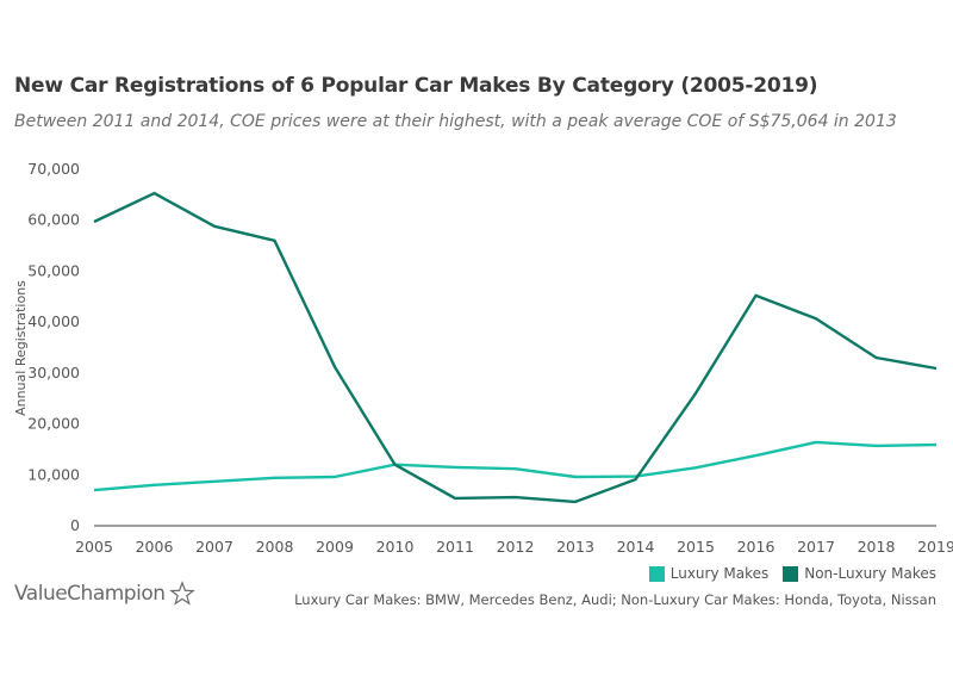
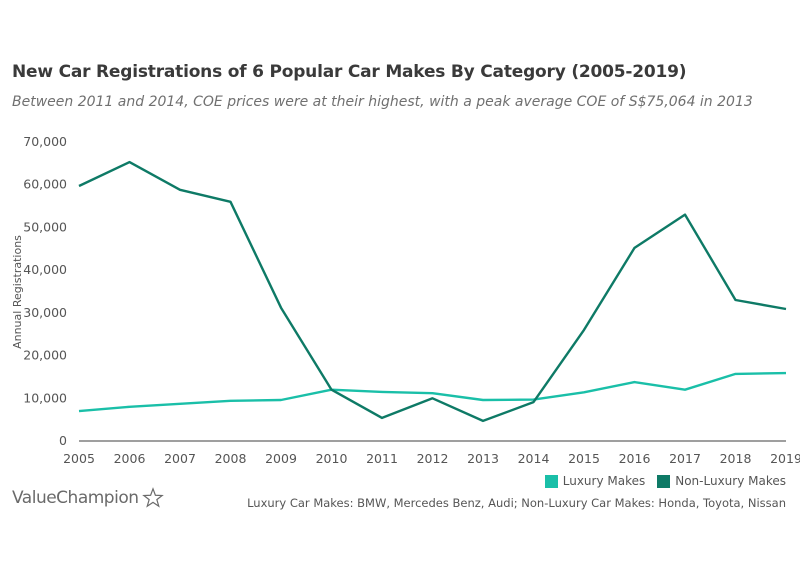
Non-Luxury Makes/2012: 6000 -> 10000
Luxury Makes/2017: 16000 -> 12000
Non-Luxury Makes/2017: 41000 -> 53000
